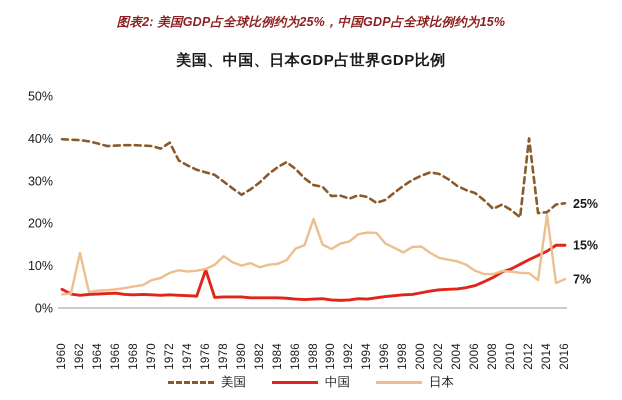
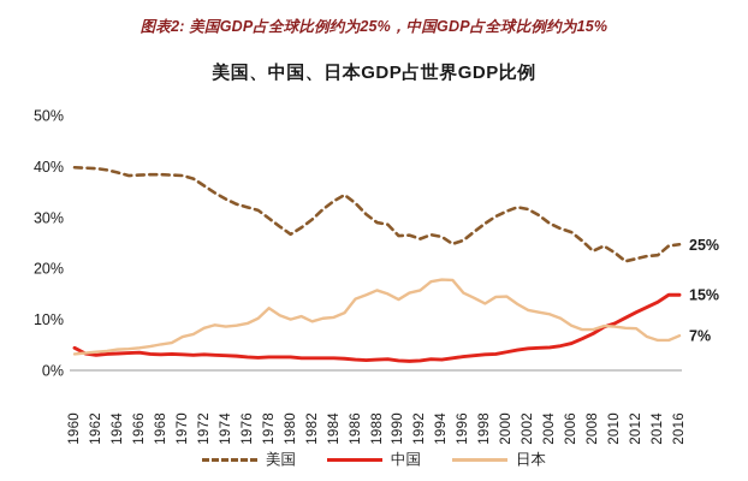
日本/1962: 13% -> 4%
美国/1972: 39% -> 36%
中国/1976: 9% -> 3%
日本/1988: 21% -> 16%
美国/2012: 40% -> 22%
日本/2014: 22% -> 6%
